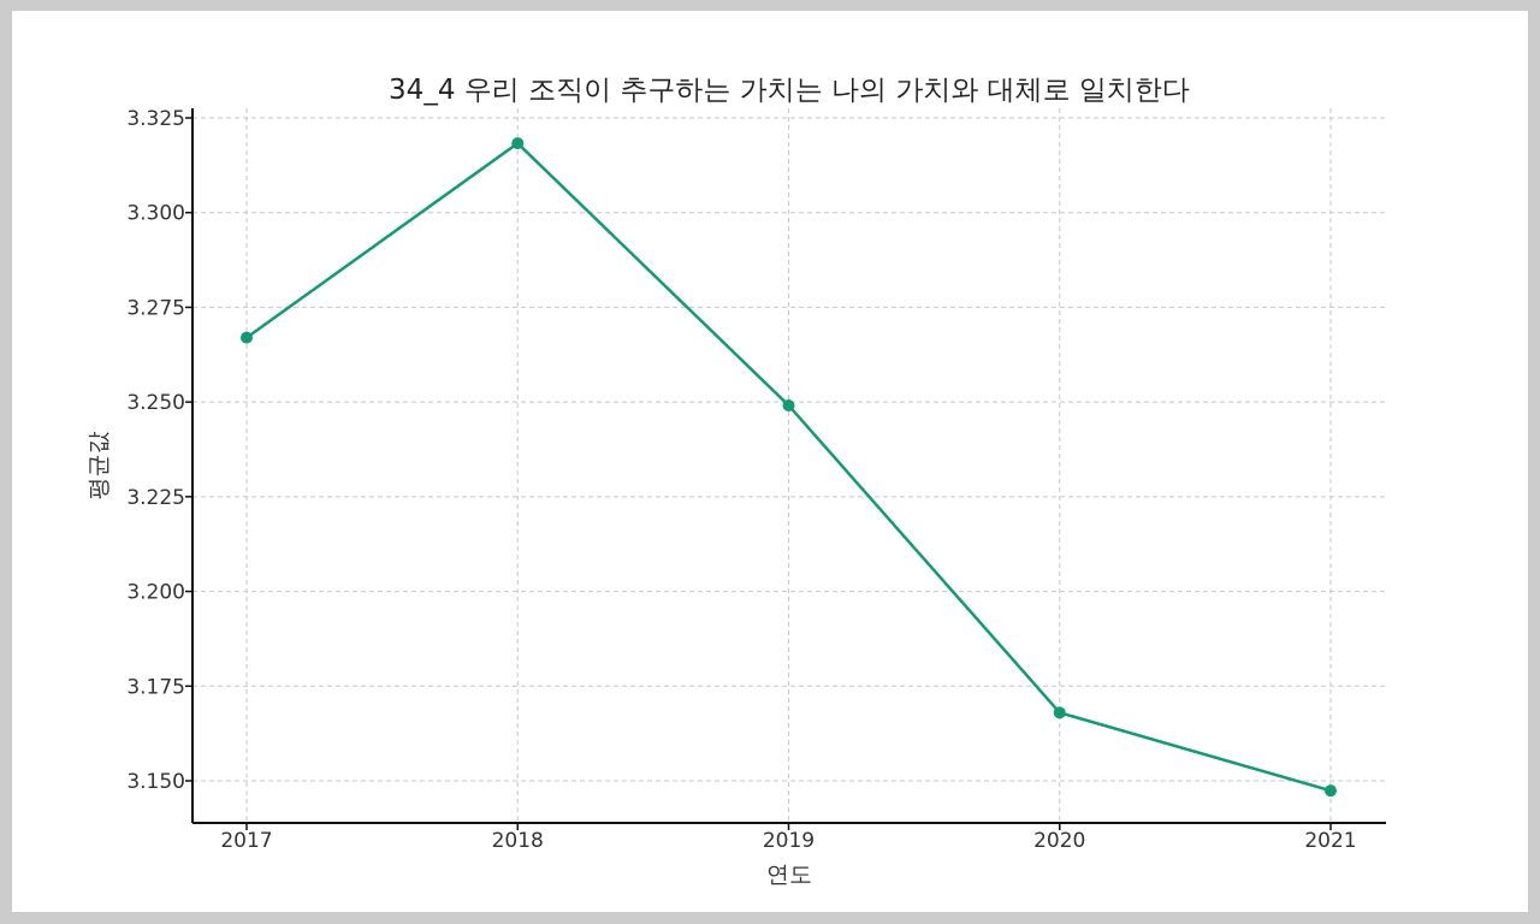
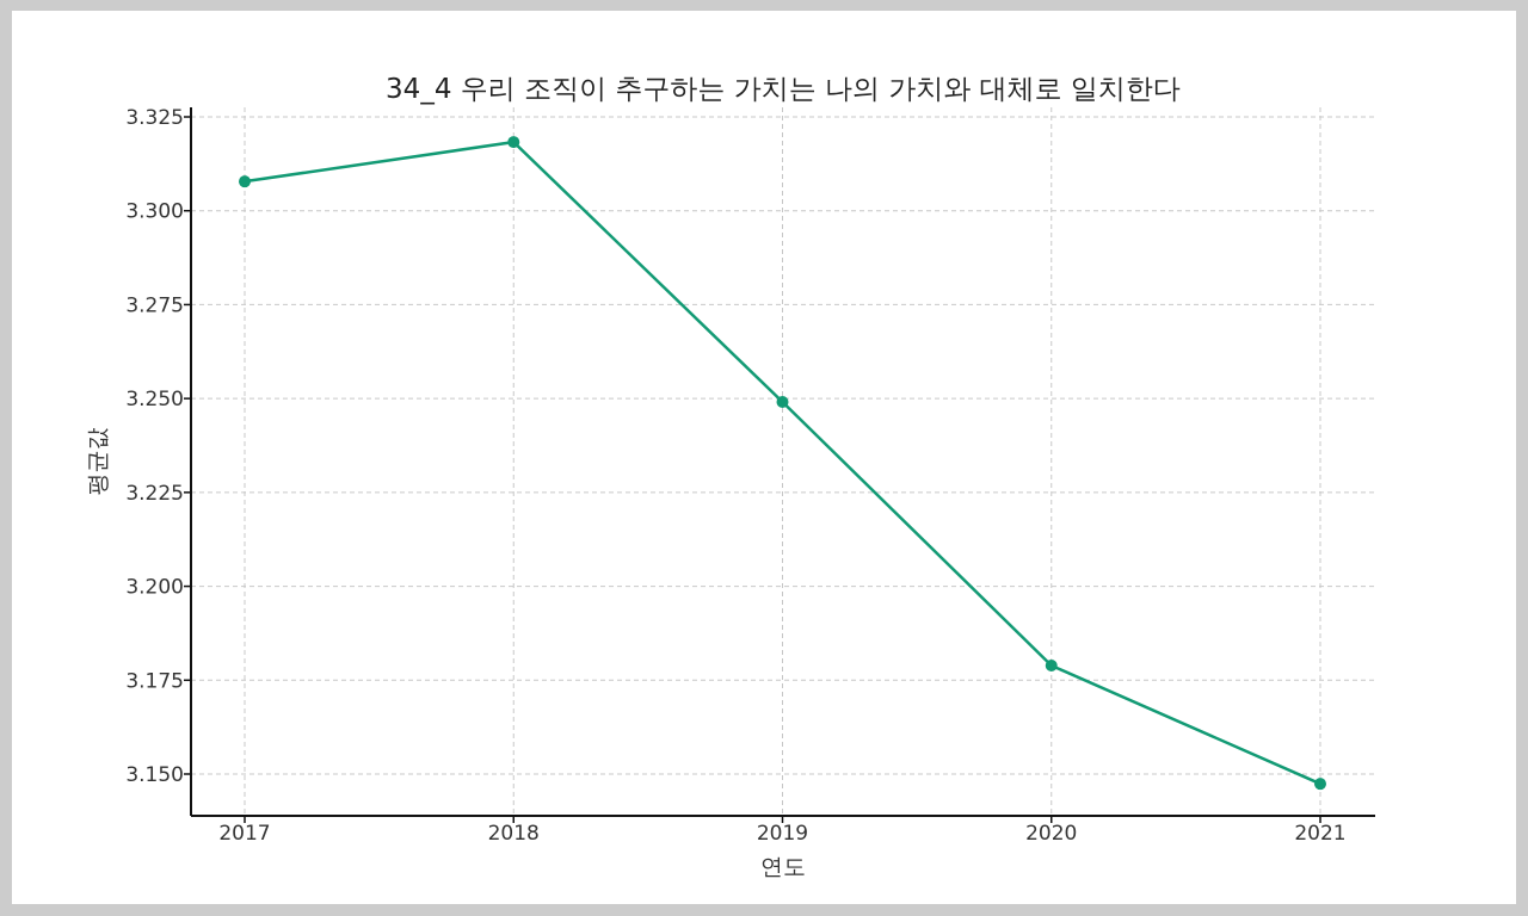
2017: 3.267 -> 3.308
2020: 3.168 -> 3.179
